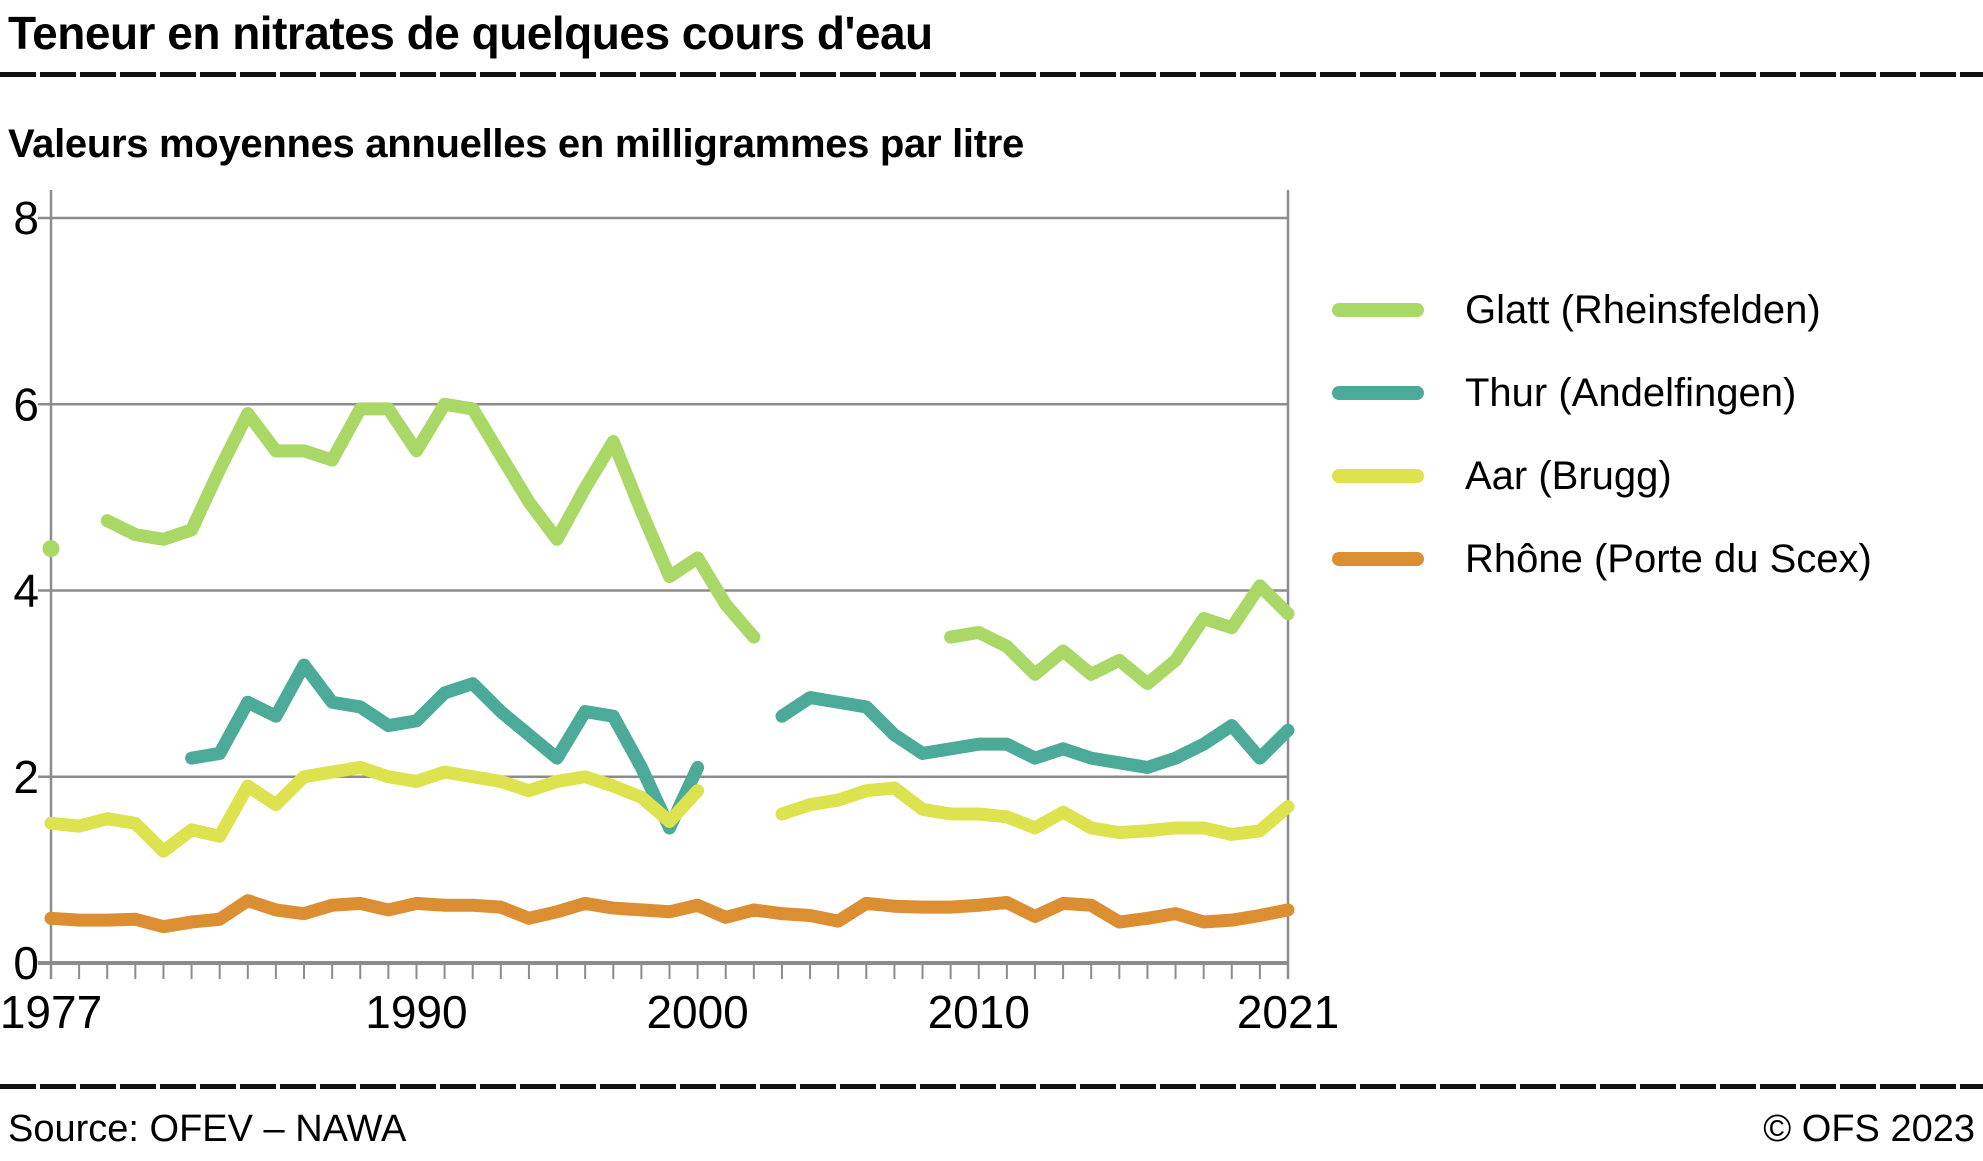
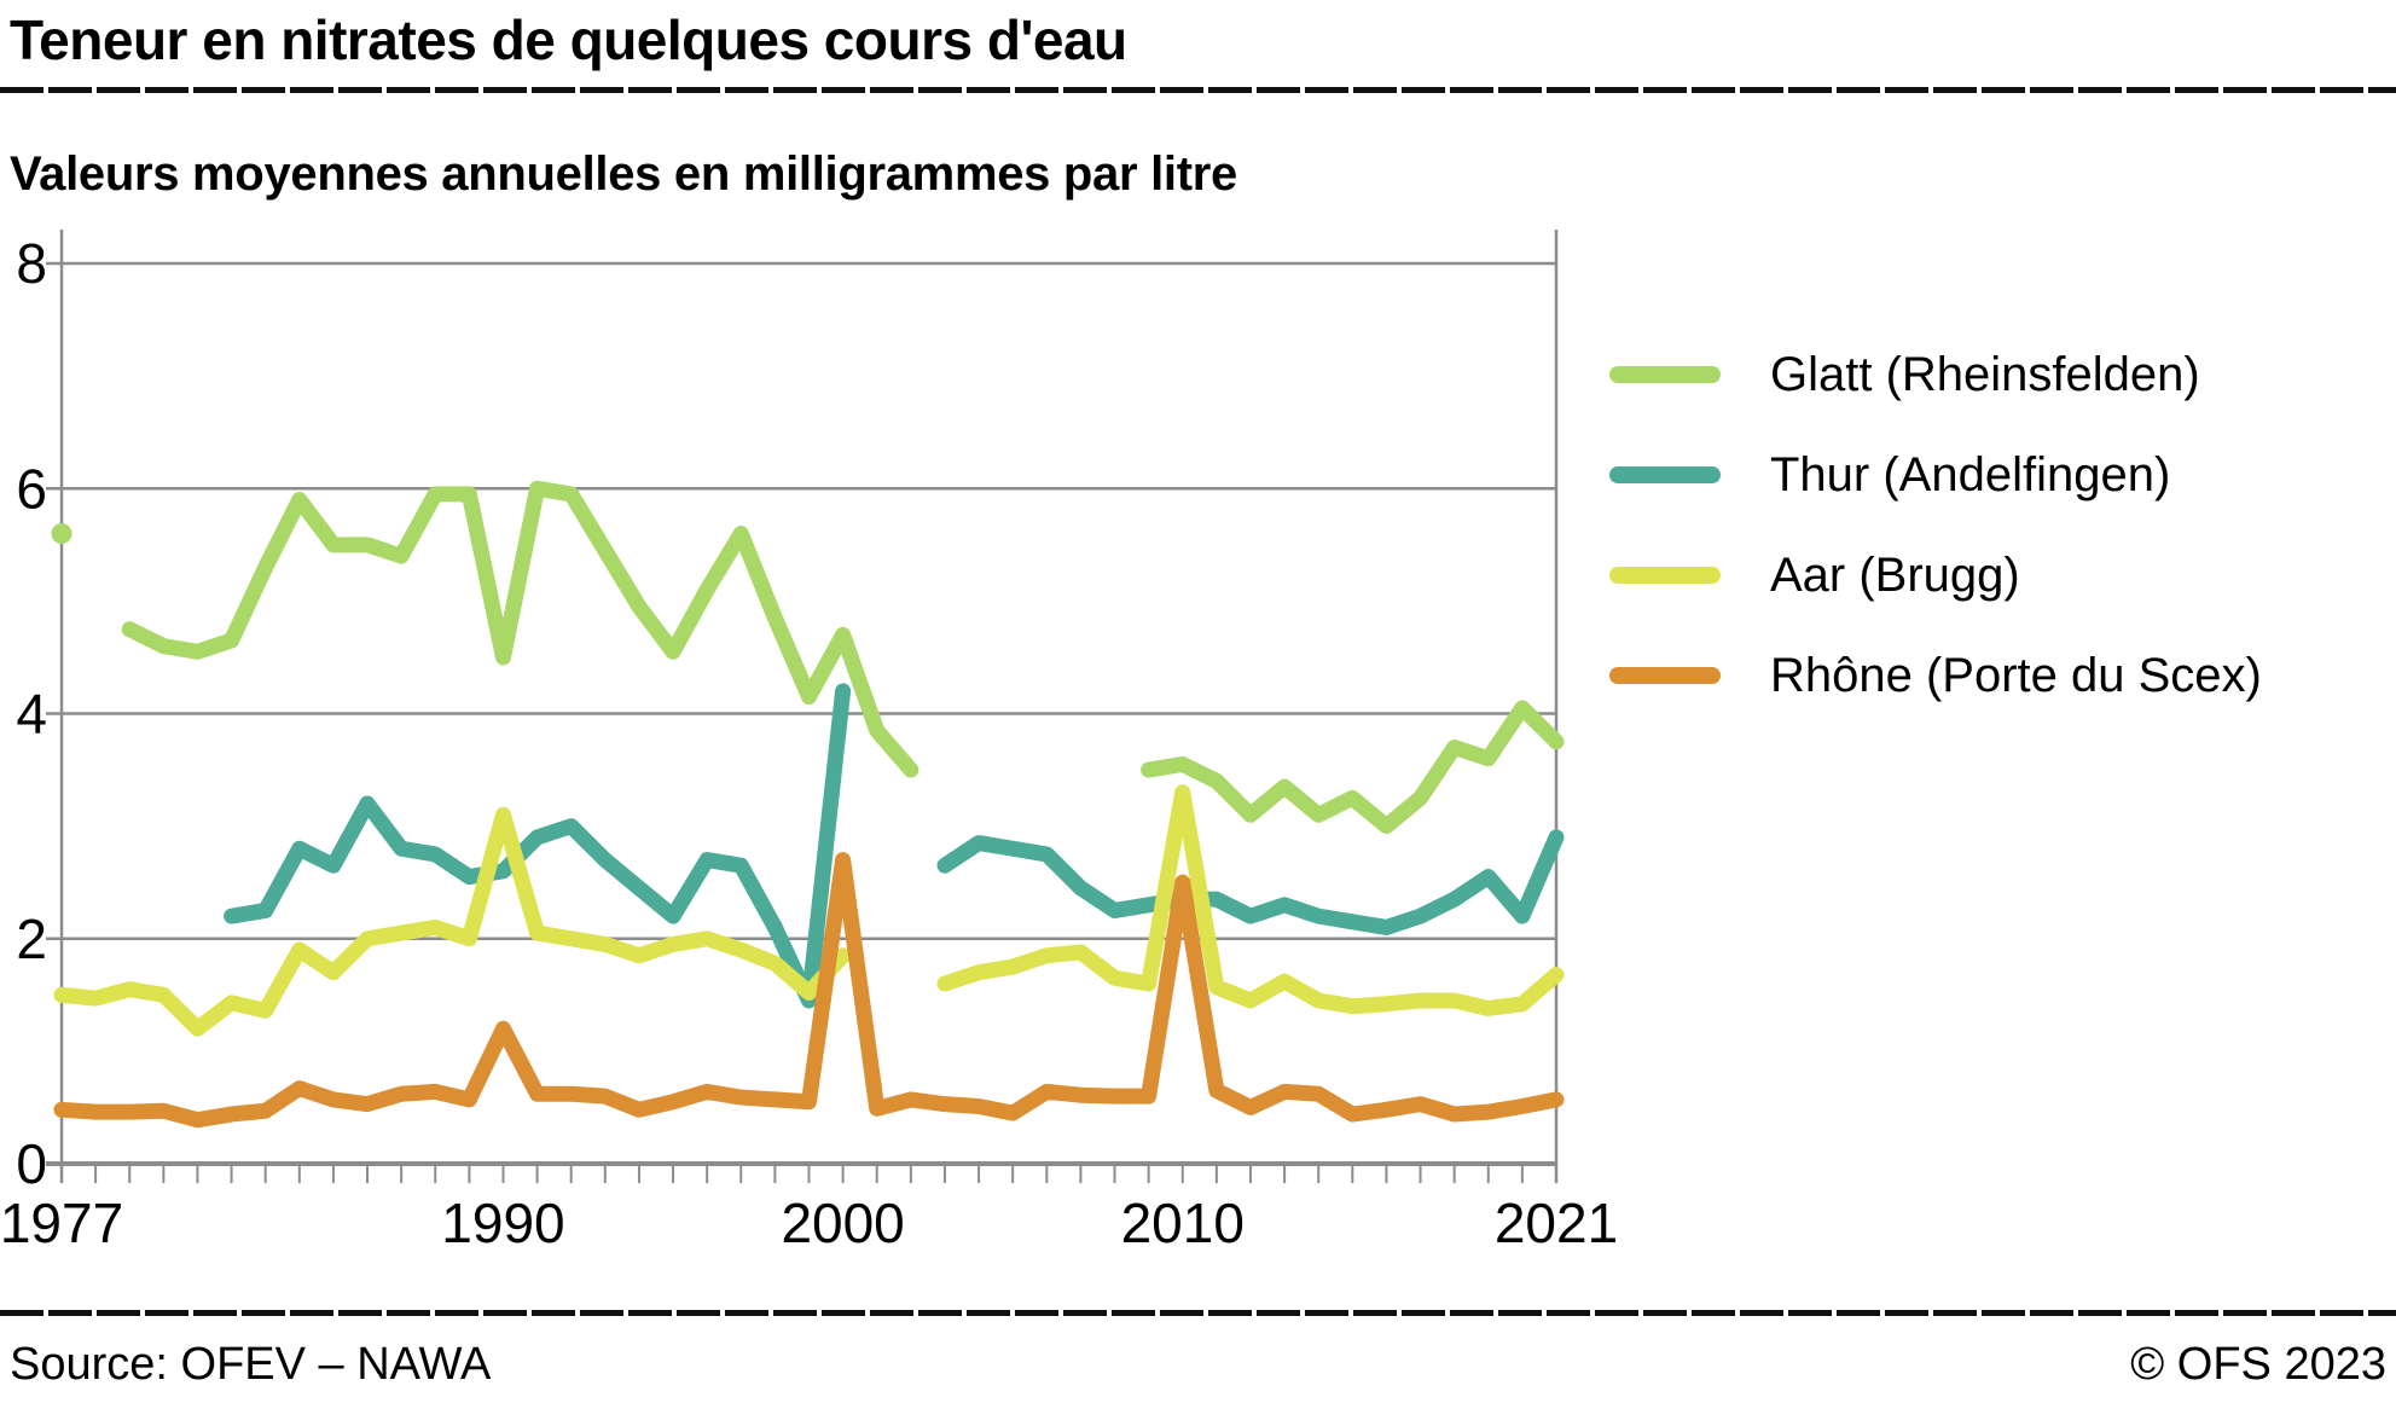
Glatt (Rheinsfelden)/1977: 4.5 -> 5.6
Glatt (Rheinsfelden)/1990: 5.5 -> 4.5
Aar (Brugg)/1990: 1.9 -> 3.1
Rhône (Porte du Scex)/1990: 0.6 -> 1.2
Glatt (Rheinsfelden)/2000: 4.3 -> 4.7
Thur (Andelfingen)/2000: 2.1 -> 4.2
Rhône (Porte du Scex)/2000: 0.6 -> 2.7
Aar (Brugg)/2010: 1.6 -> 3.3
Rhône (Porte du Scex)/2010: 0.6 -> 2.5
Thur (Andelfingen)/2021: 2.5 -> 2.9
